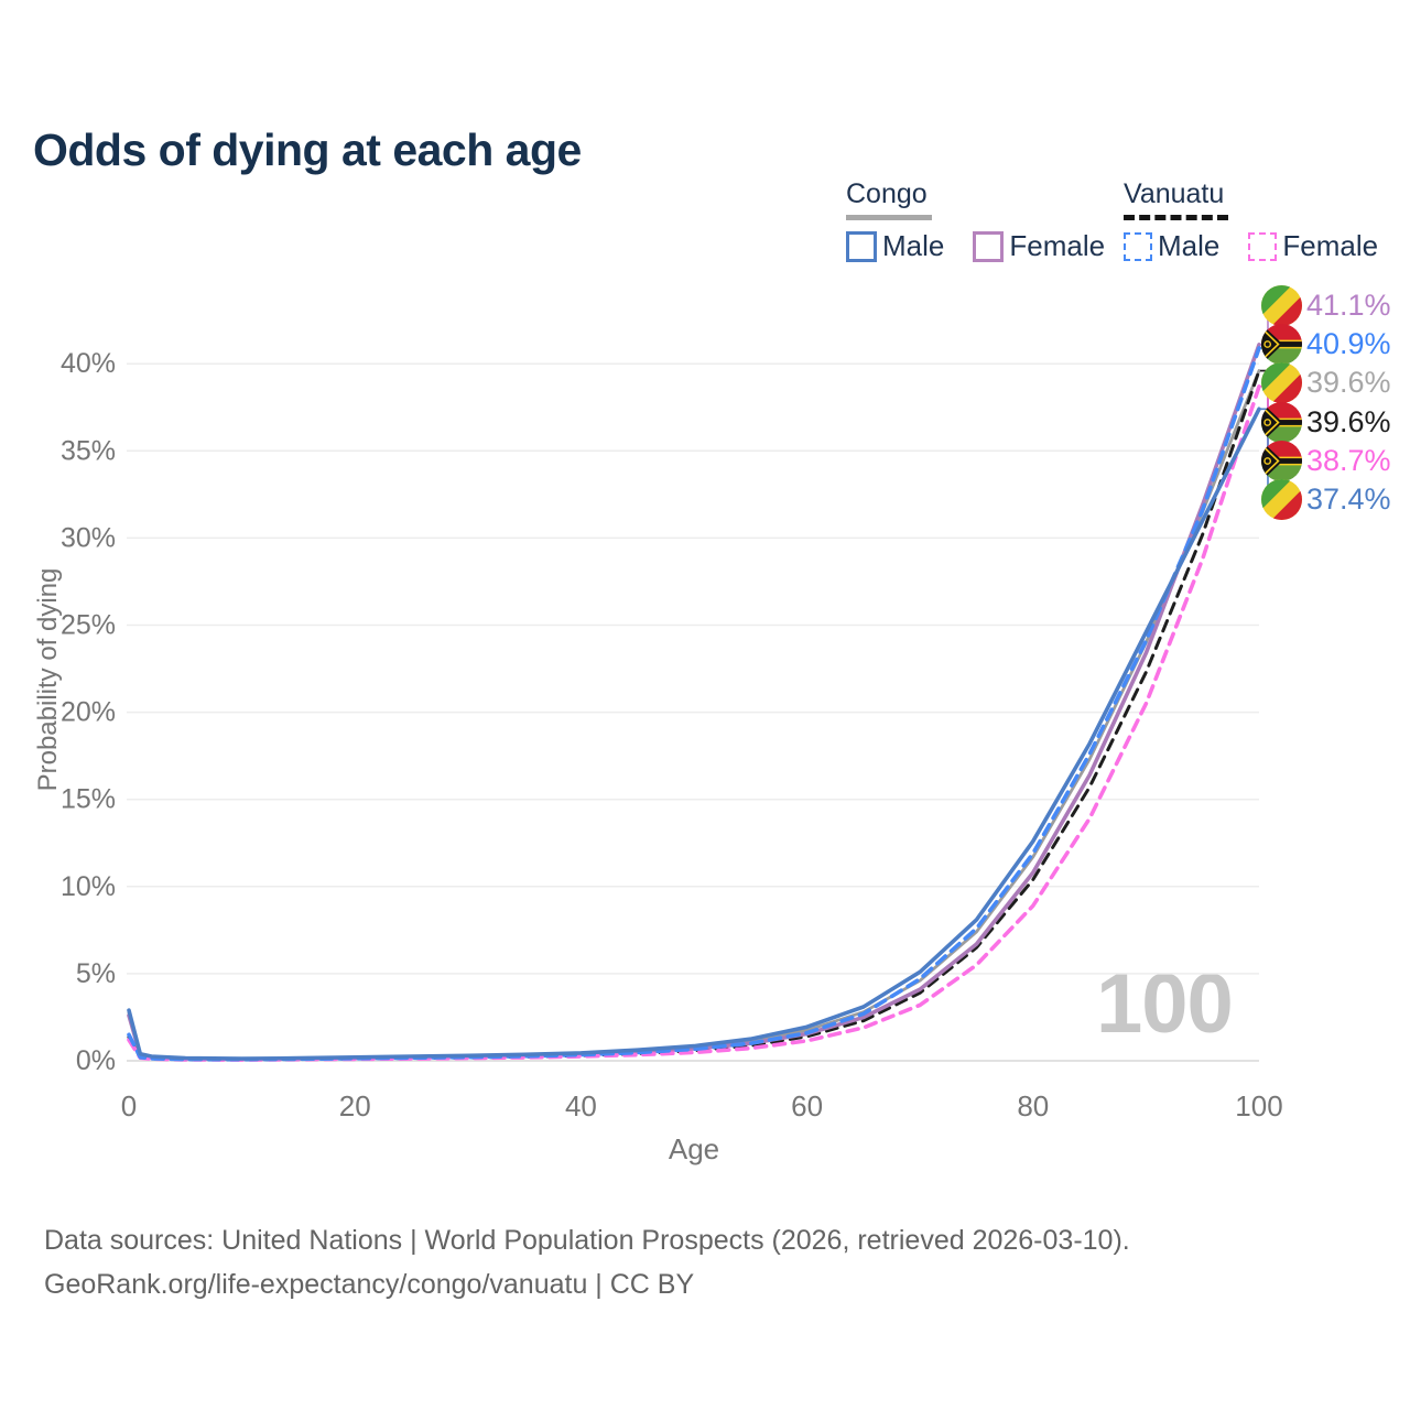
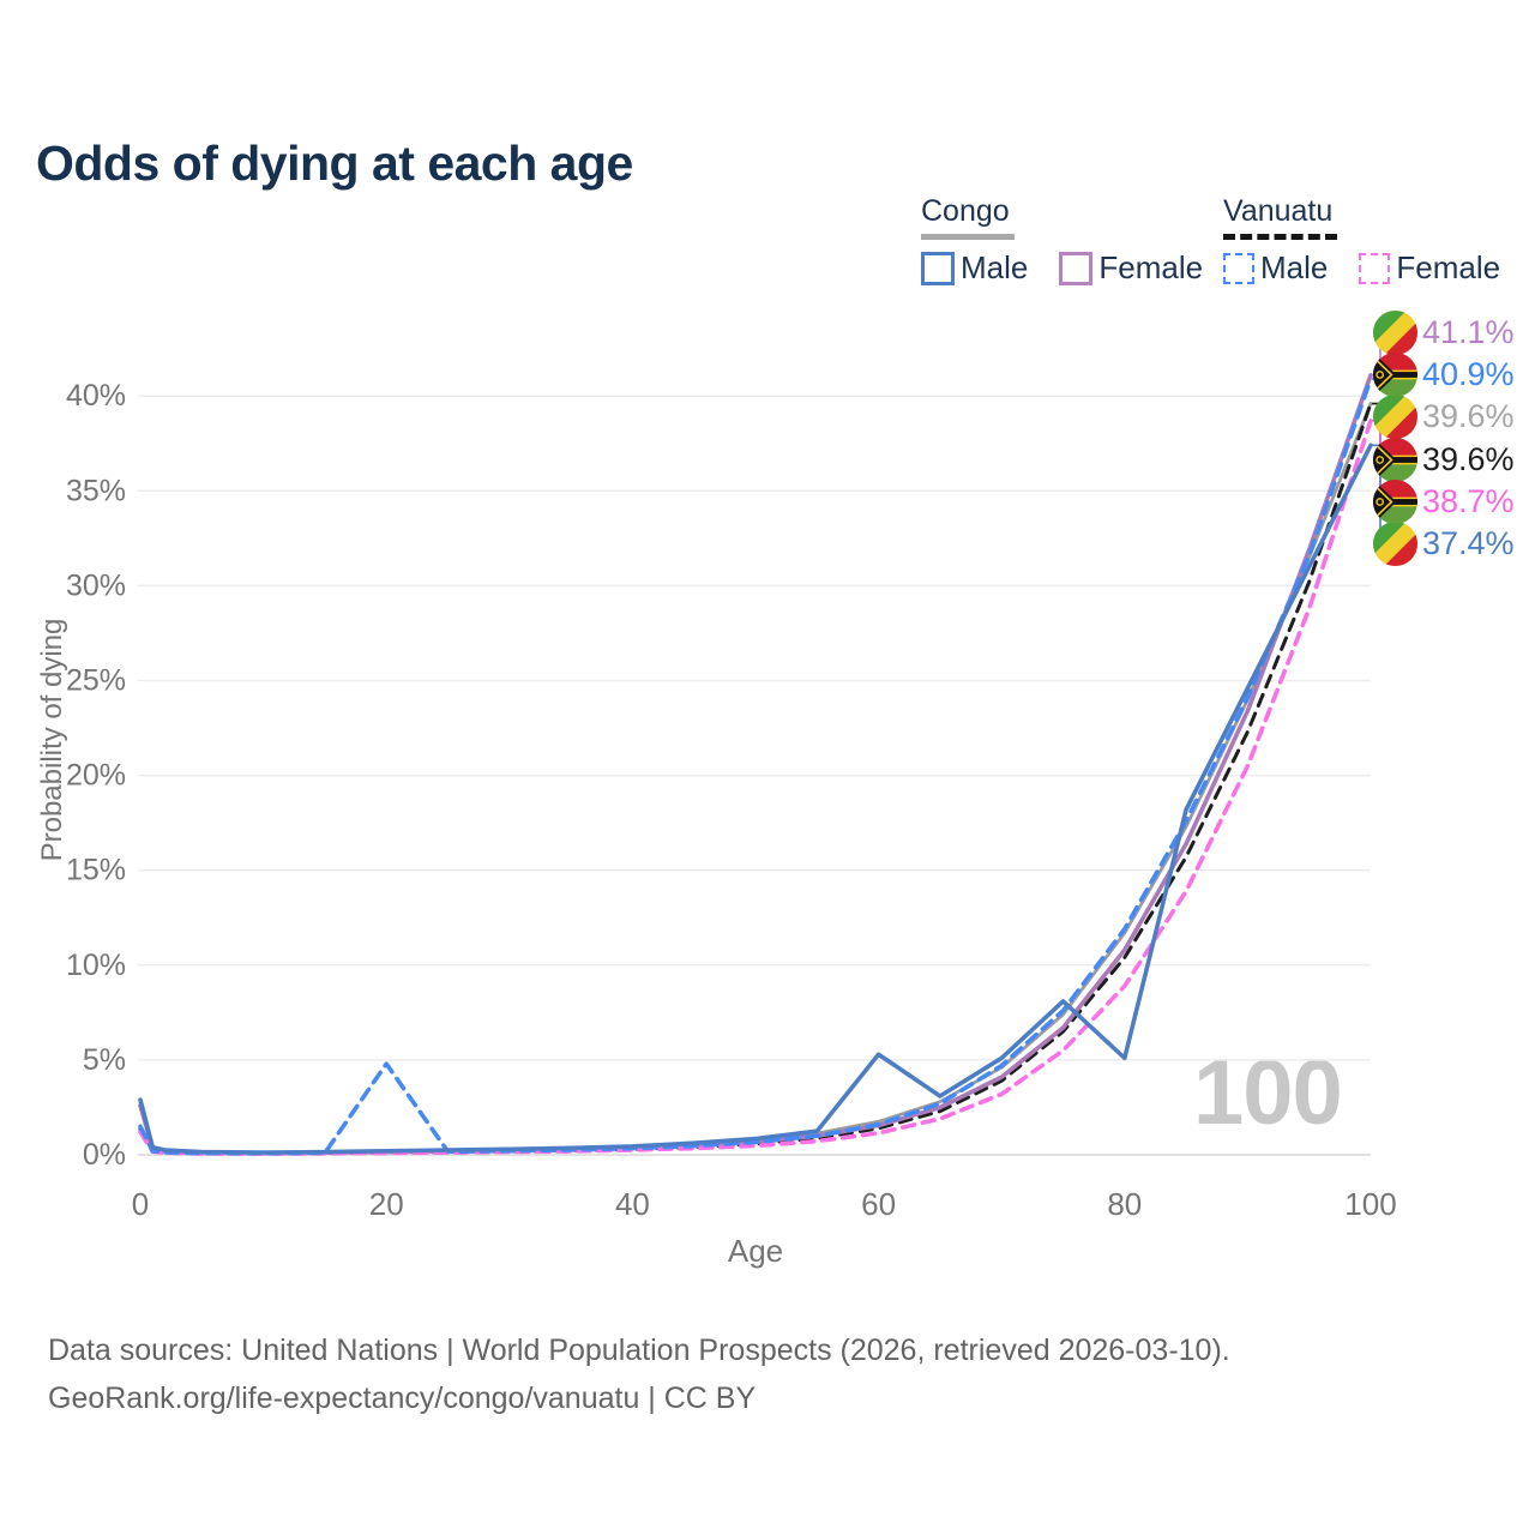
Vanuatu Male/20: 0.1% -> 4.8%
Congo Male/60: 1.9% -> 5.3%
Congo Male/80: 12.6% -> 5.1%
